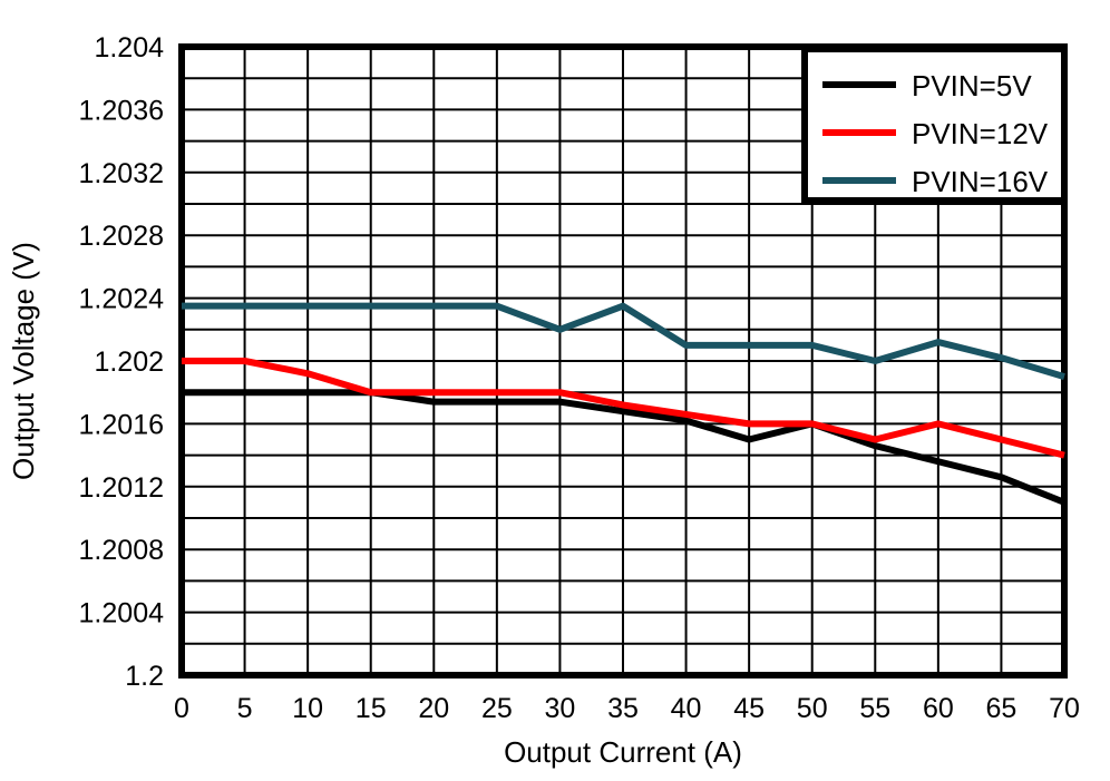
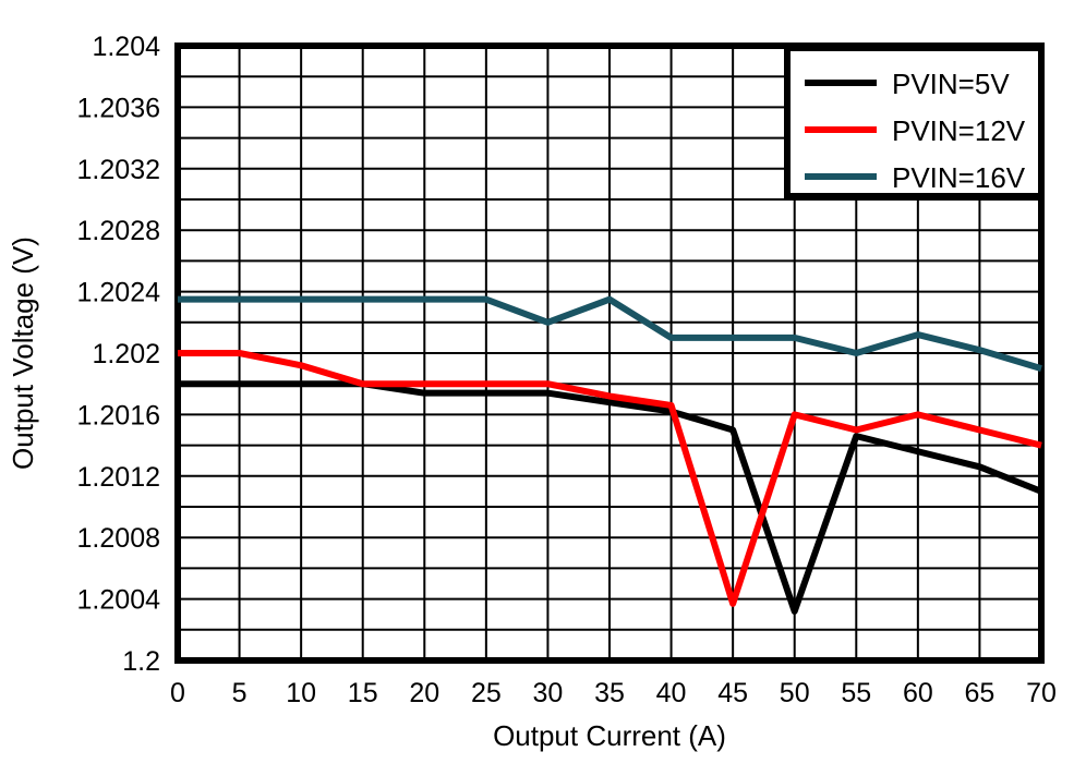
PVIN=12V/45: 1.20160 -> 1.20037
PVIN=5V/50: 1.20160 -> 1.20032
